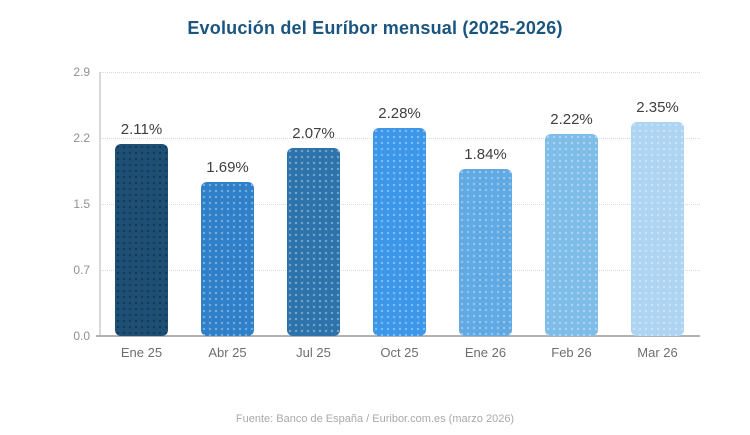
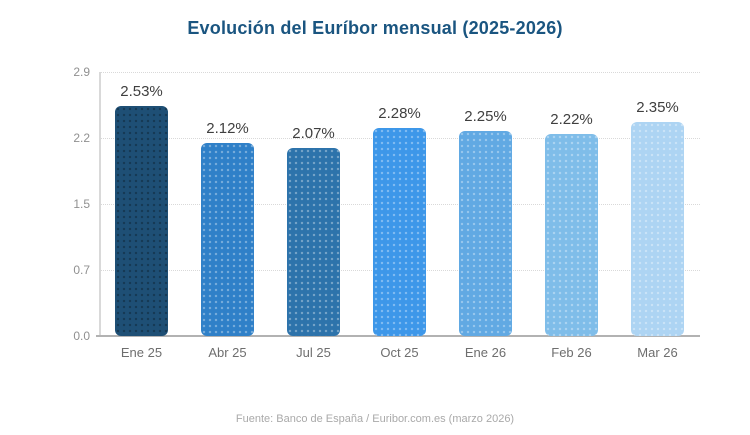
Ene 25: 2.11% -> 2.53%
Abr 25: 1.69% -> 2.12%
Ene 26: 1.84% -> 2.25%
